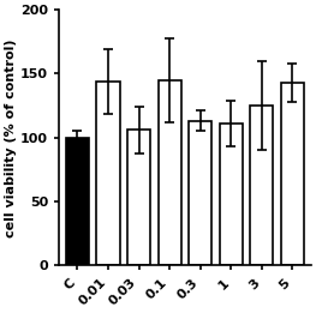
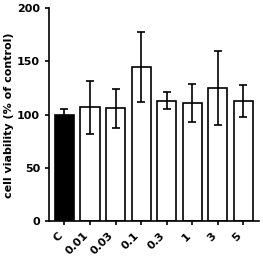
0.01: 144 -> 107
5: 143 -> 113
